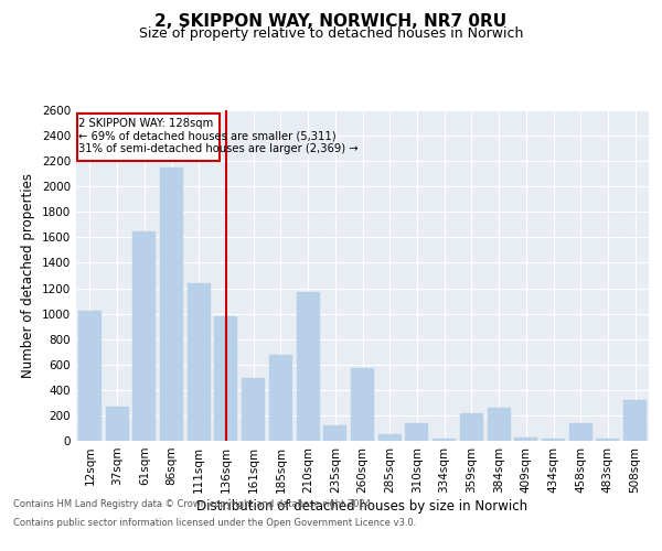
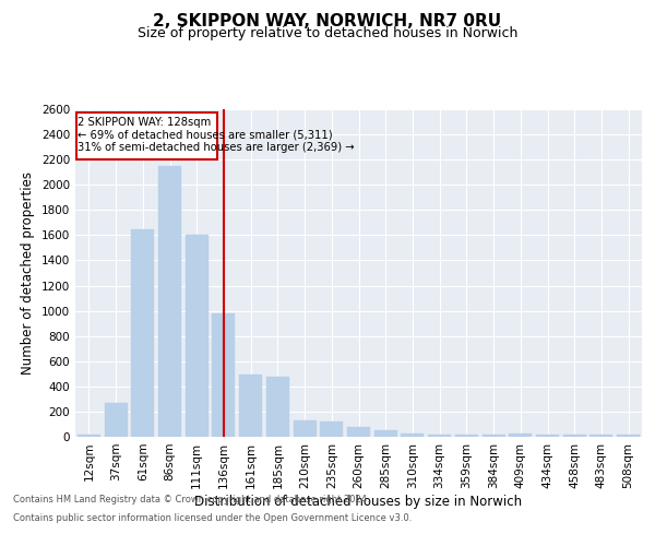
12sqm: 1020 -> 20
111sqm: 1240 -> 1600
185sqm: 680 -> 480
210sqm: 1170 -> 130
260sqm: 570 -> 80
310sqm: 140 -> 30
359sqm: 220 -> 20
384sqm: 260 -> 20
458sqm: 140 -> 20
508sqm: 320 -> 20
